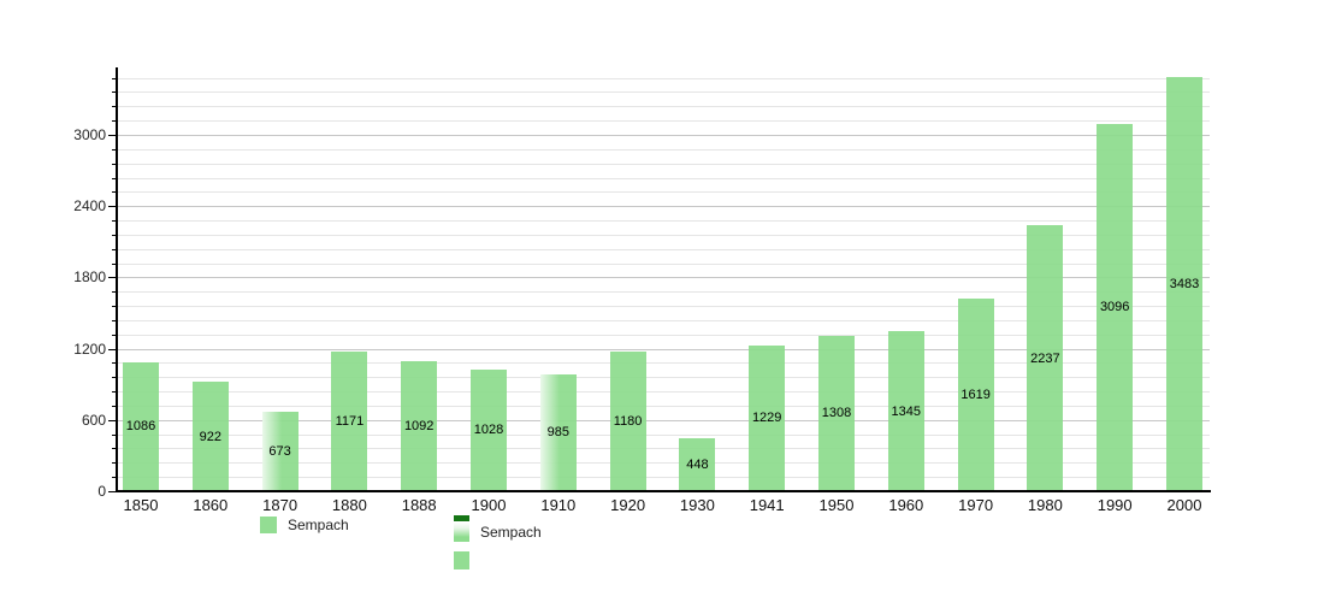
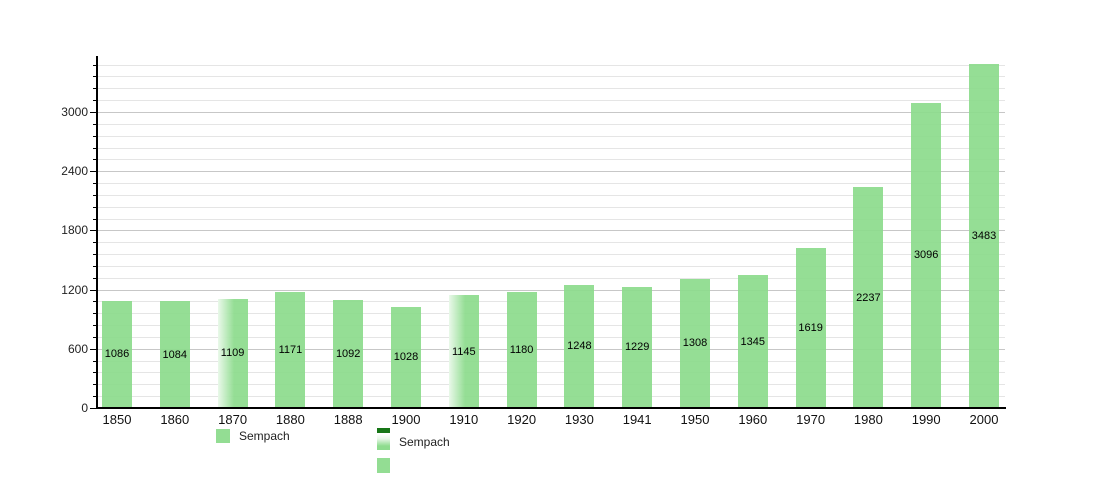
1860: 922 -> 1084
1870: 673 -> 1109
1910: 985 -> 1145
1930: 448 -> 1248
